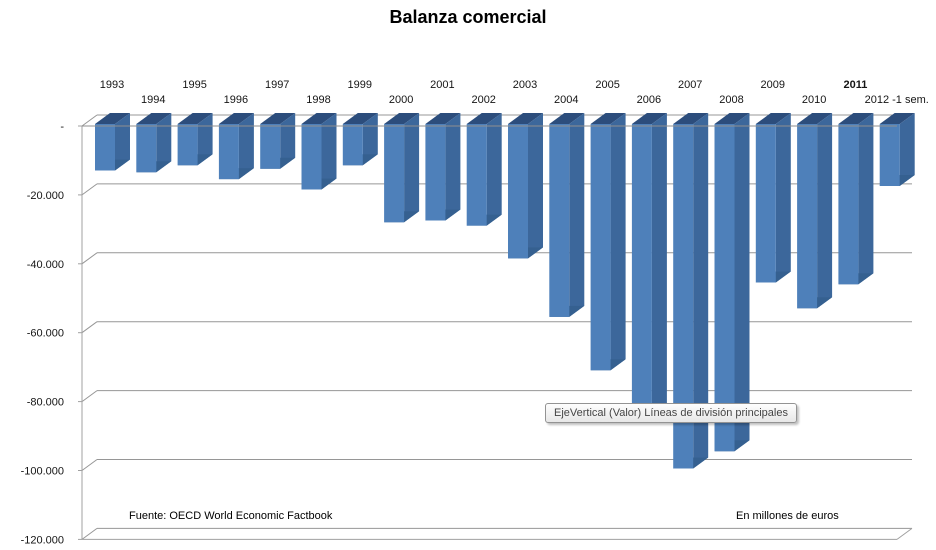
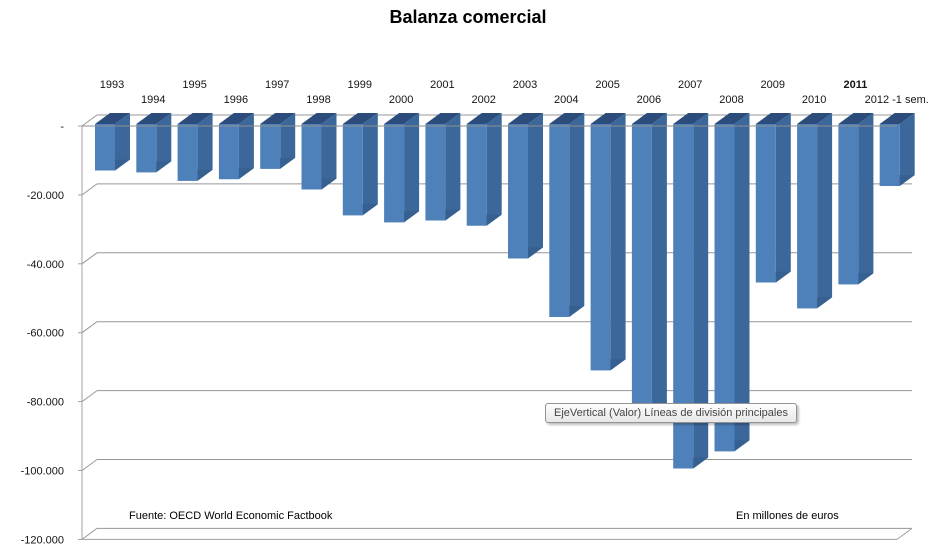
1995: -12000 -> -16000
1999: -12000 -> -26000
